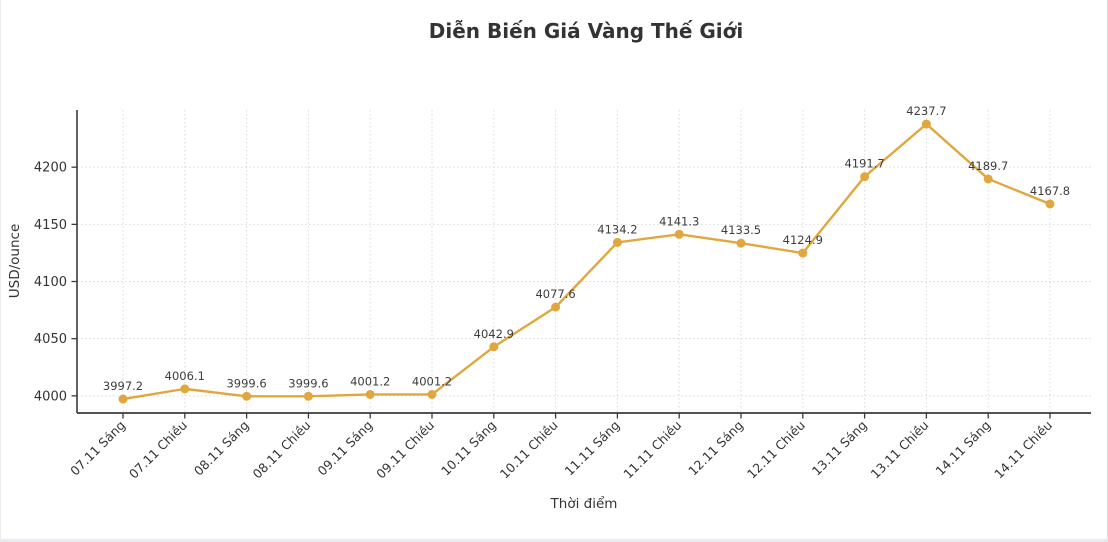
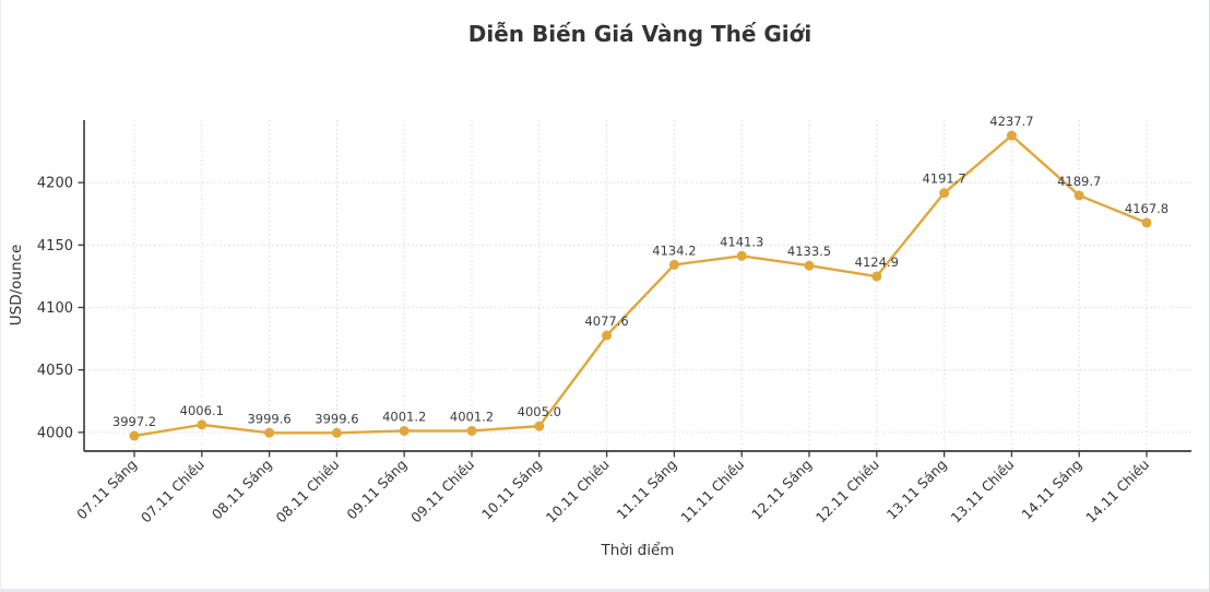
10.11 Sáng: 4042.9 -> 4005.0
